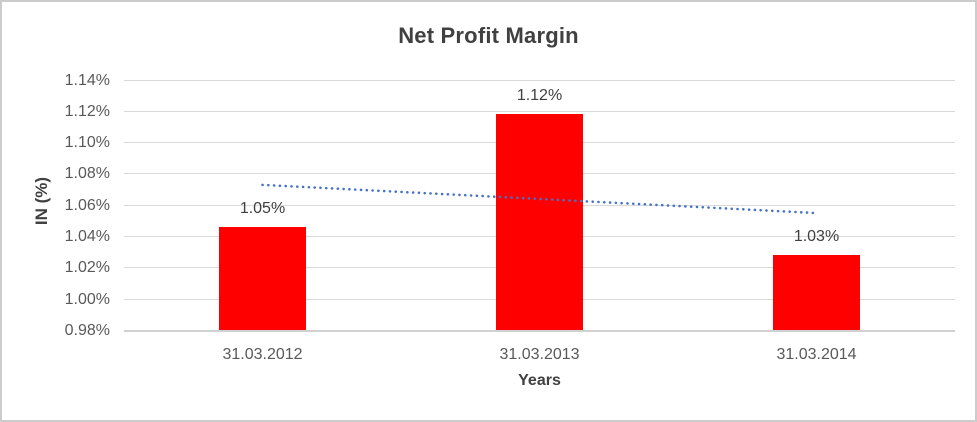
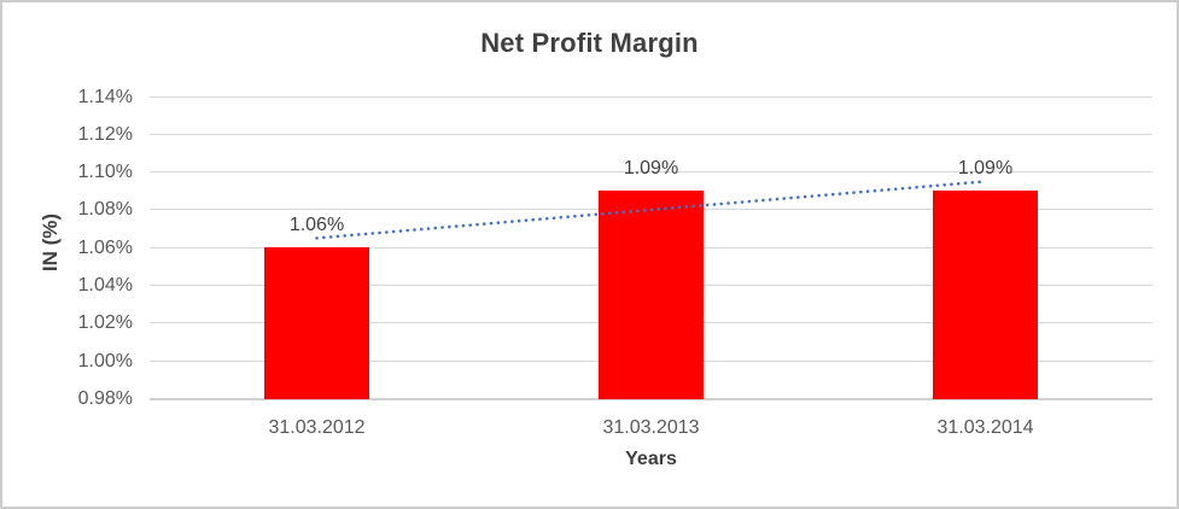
31.03.2012: 1.05% -> 1.06%
31.03.2013: 1.12% -> 1.09%
31.03.2014: 1.03% -> 1.09%
